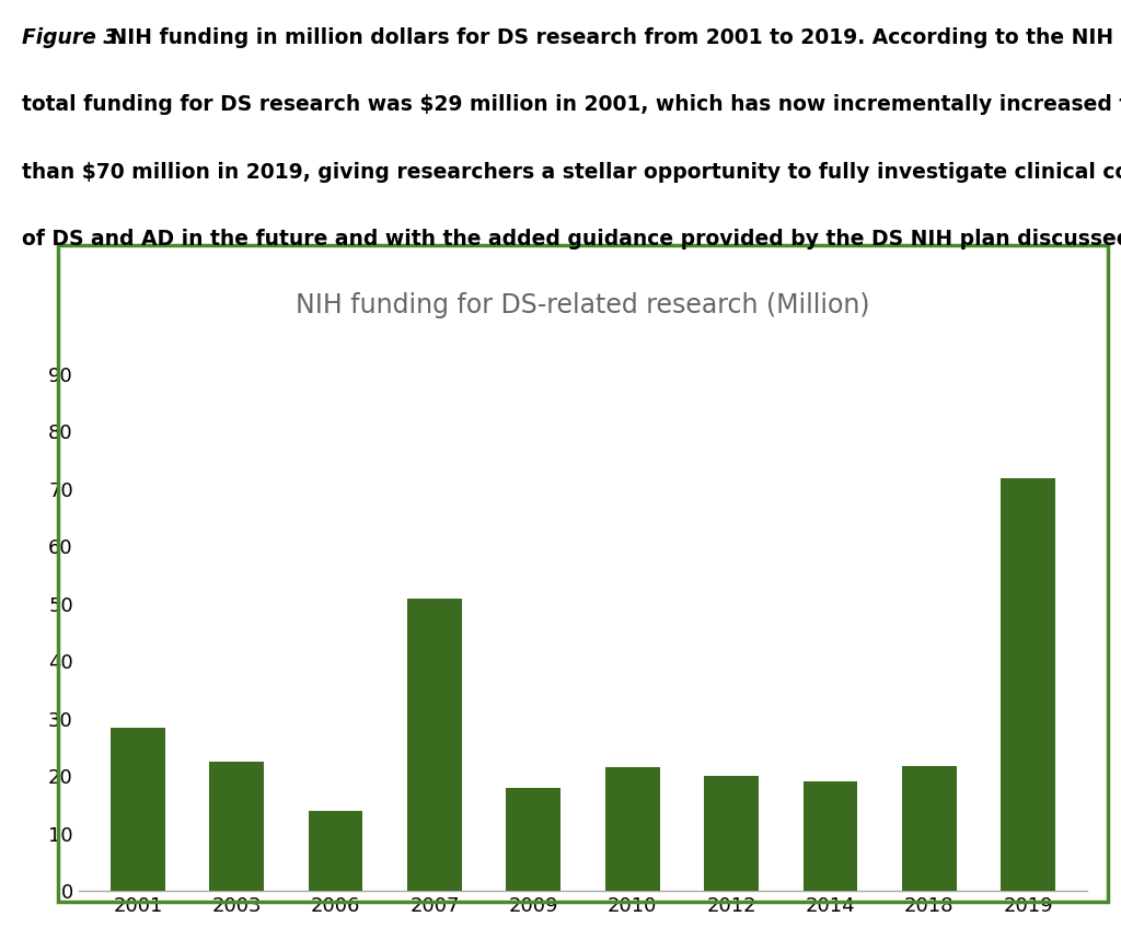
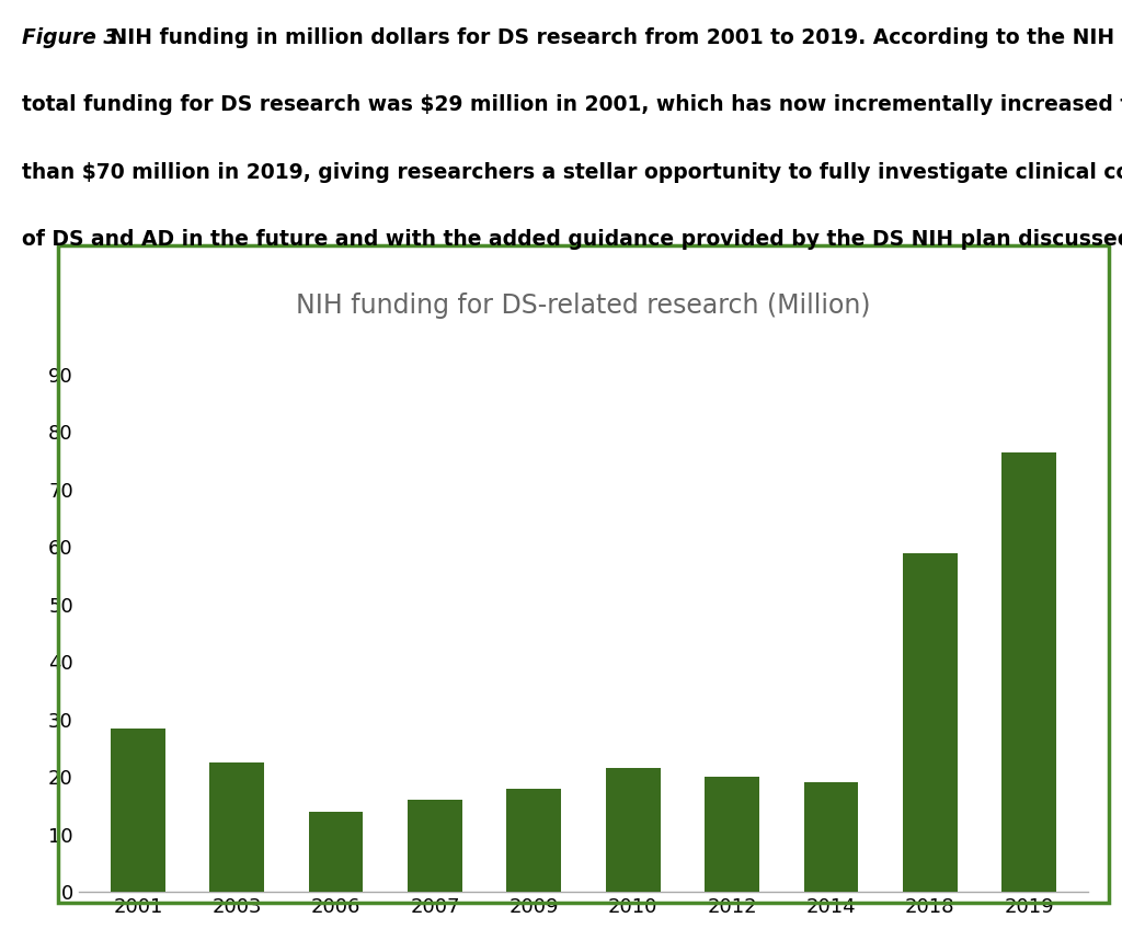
2007: 51.0 -> 16.0
2018: 21.8 -> 59.0
2019: 71.8 -> 76.5
